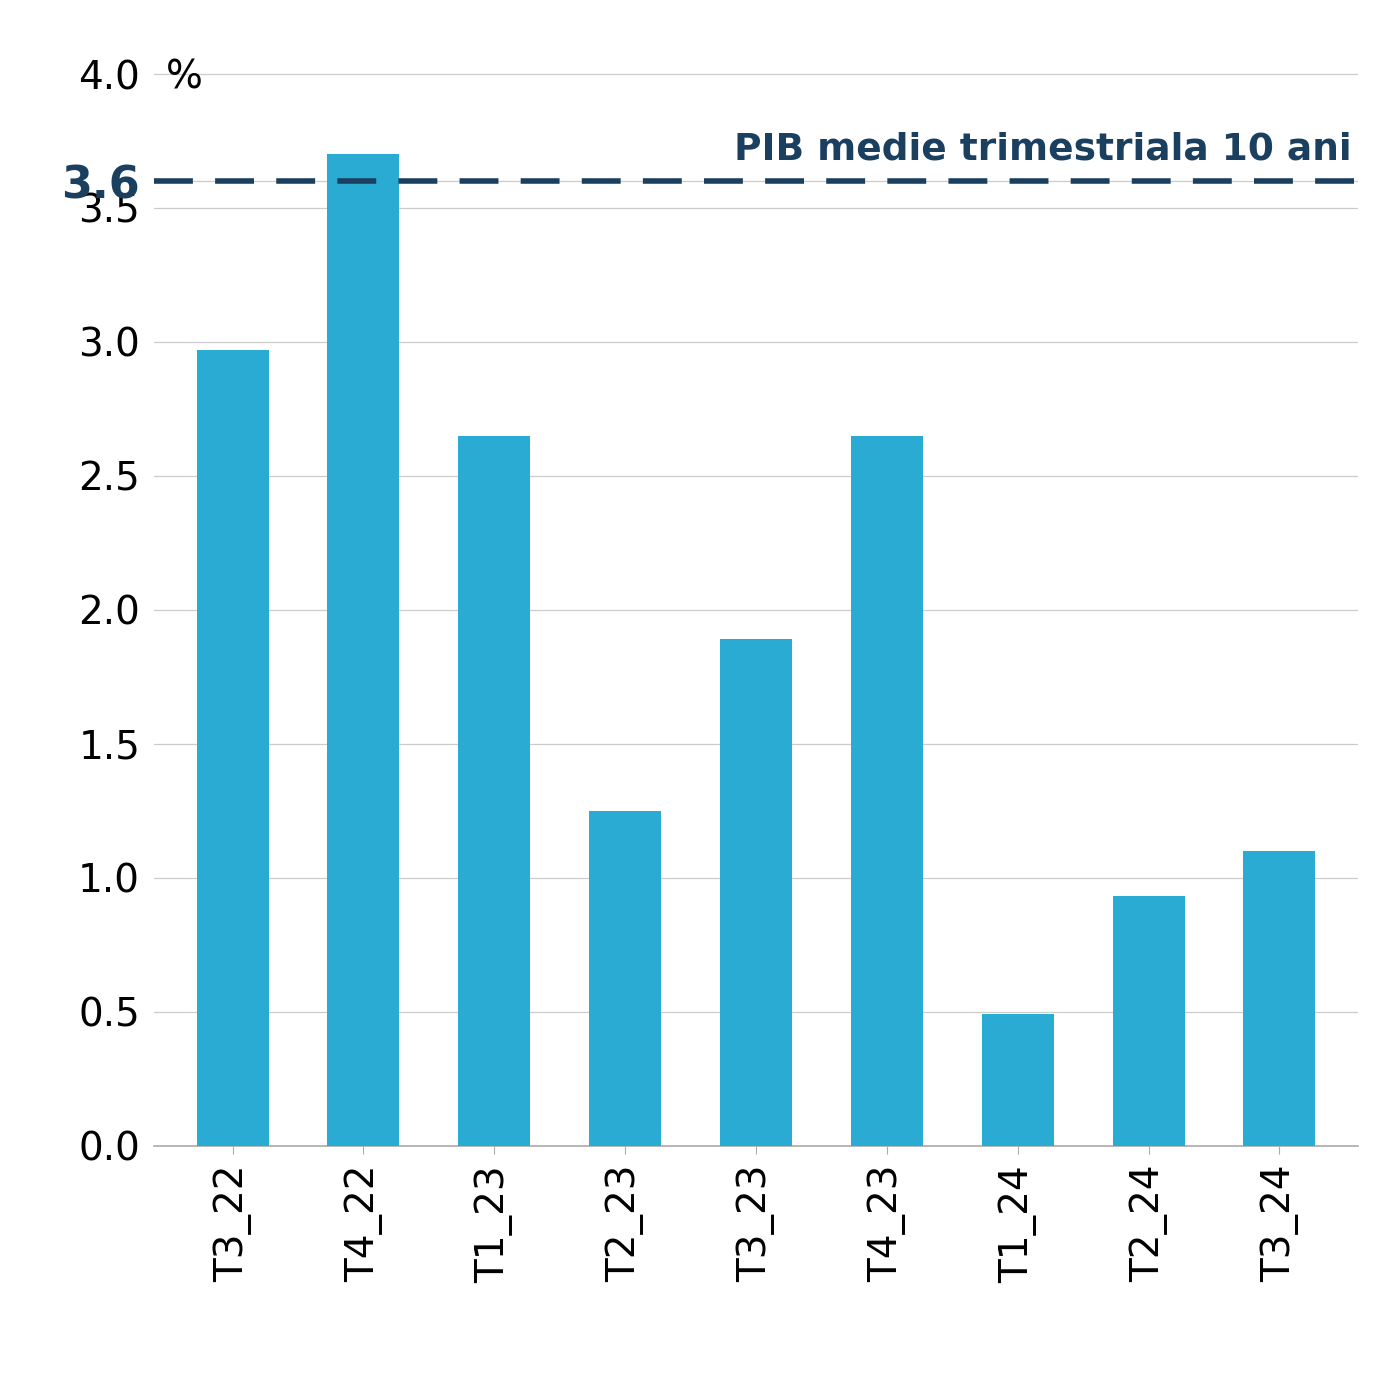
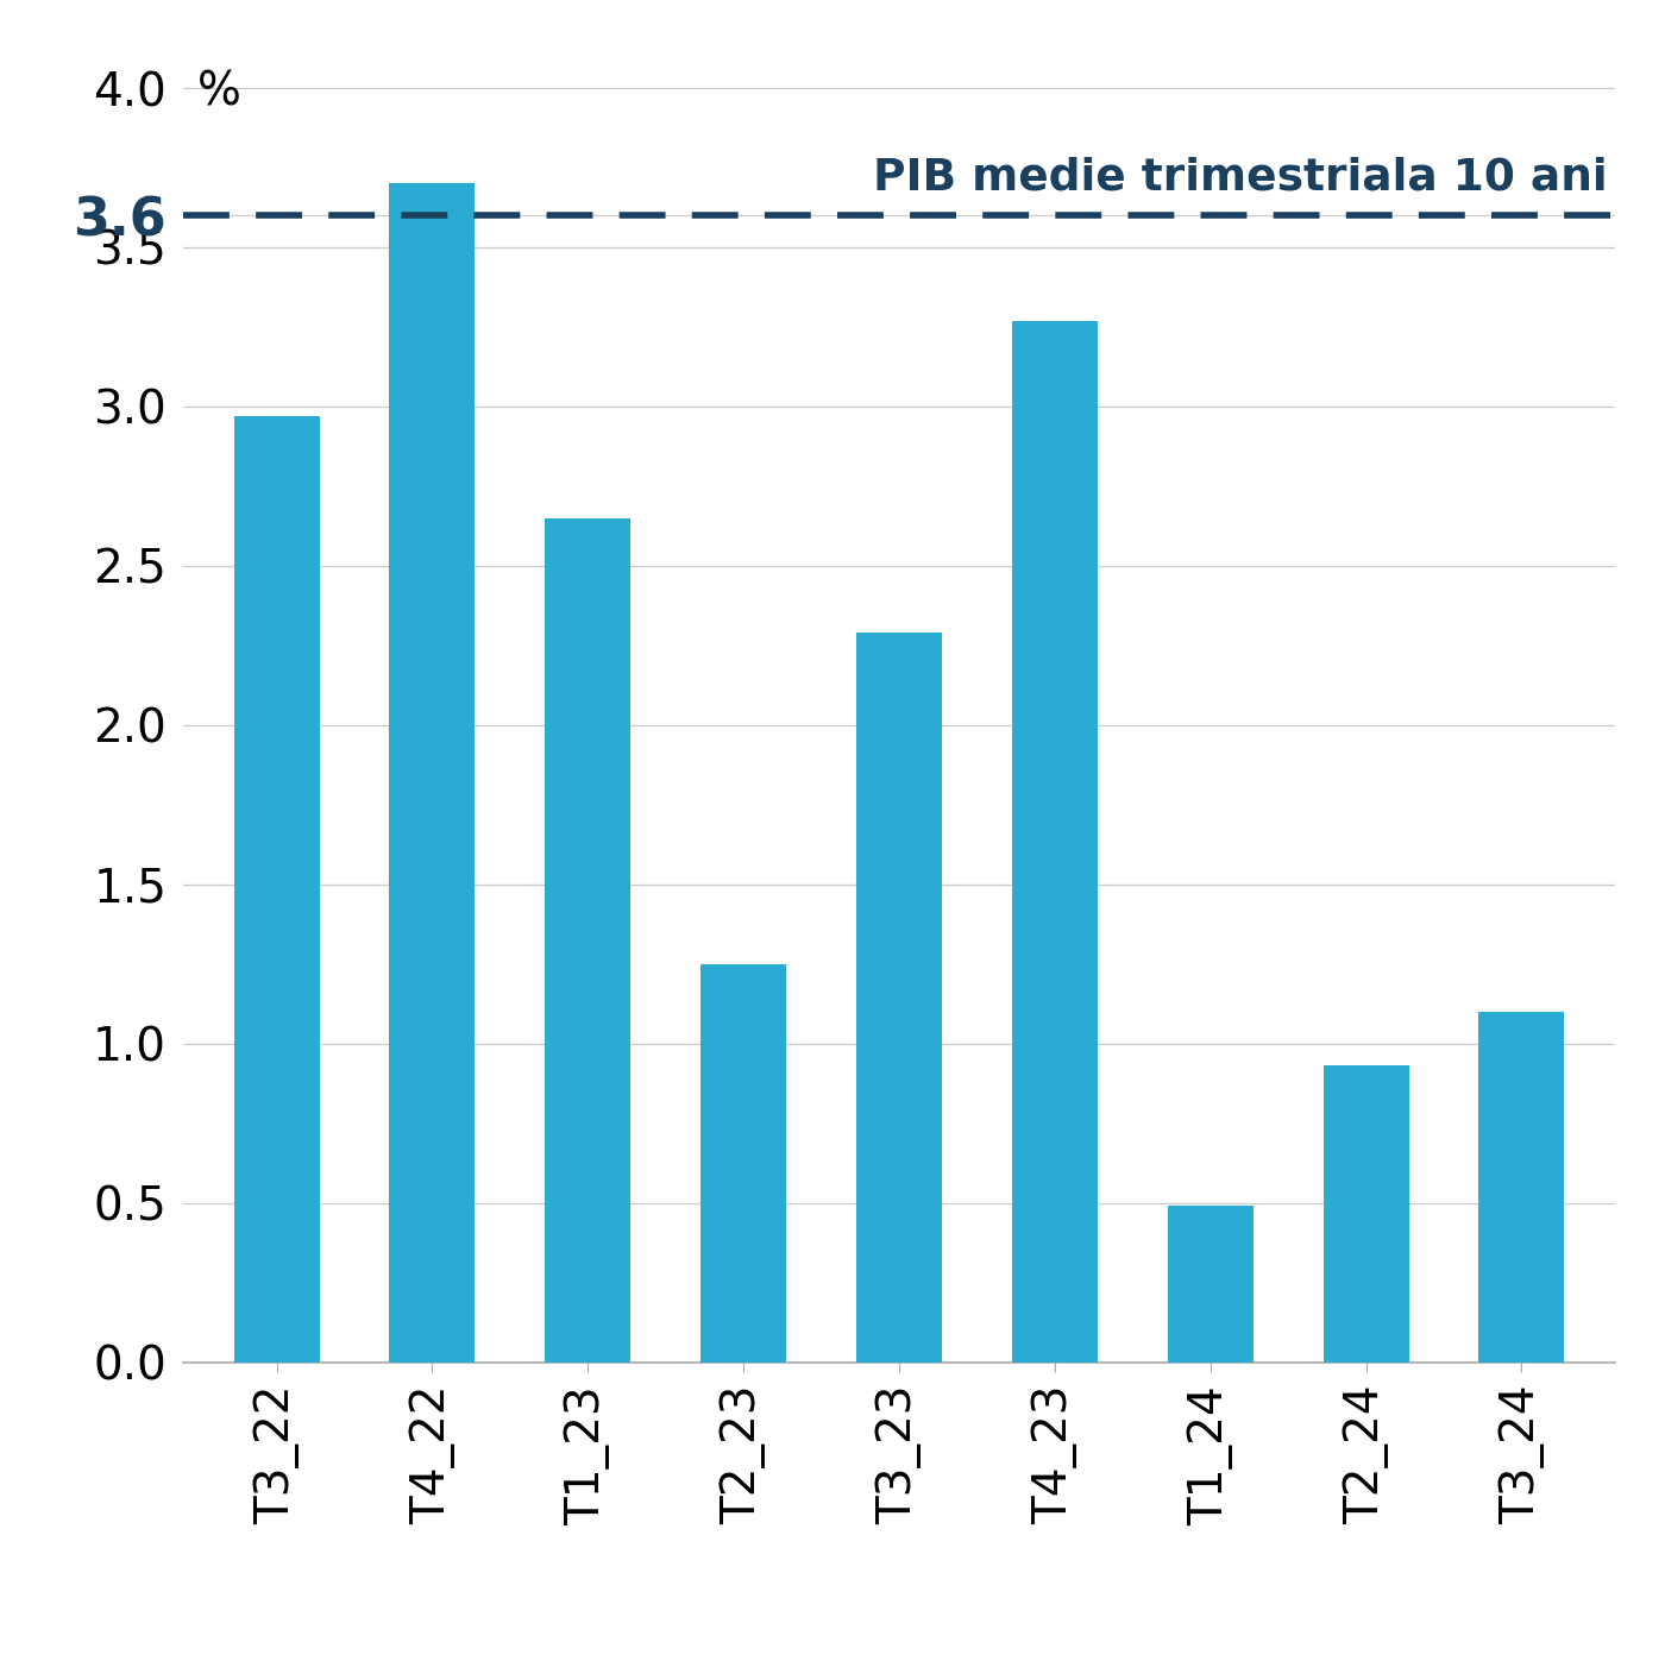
T3_23: 1.89 -> 2.29
T4_23: 2.65 -> 3.27
